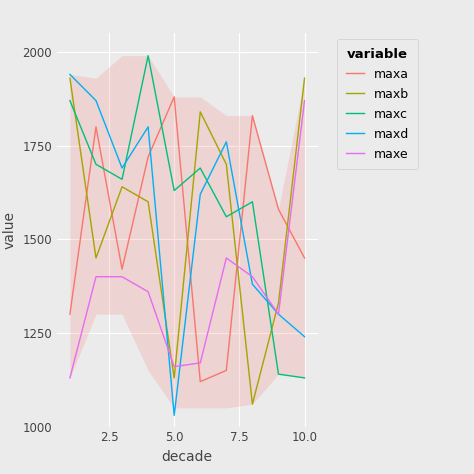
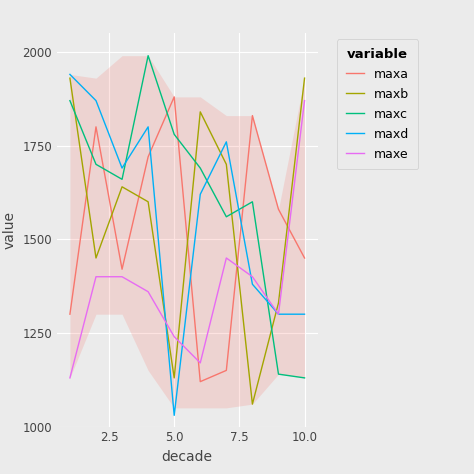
maxc/5.0: 1630 -> 1780
maxe/5.0: 1160 -> 1240
maxd/10.0: 1240 -> 1300
